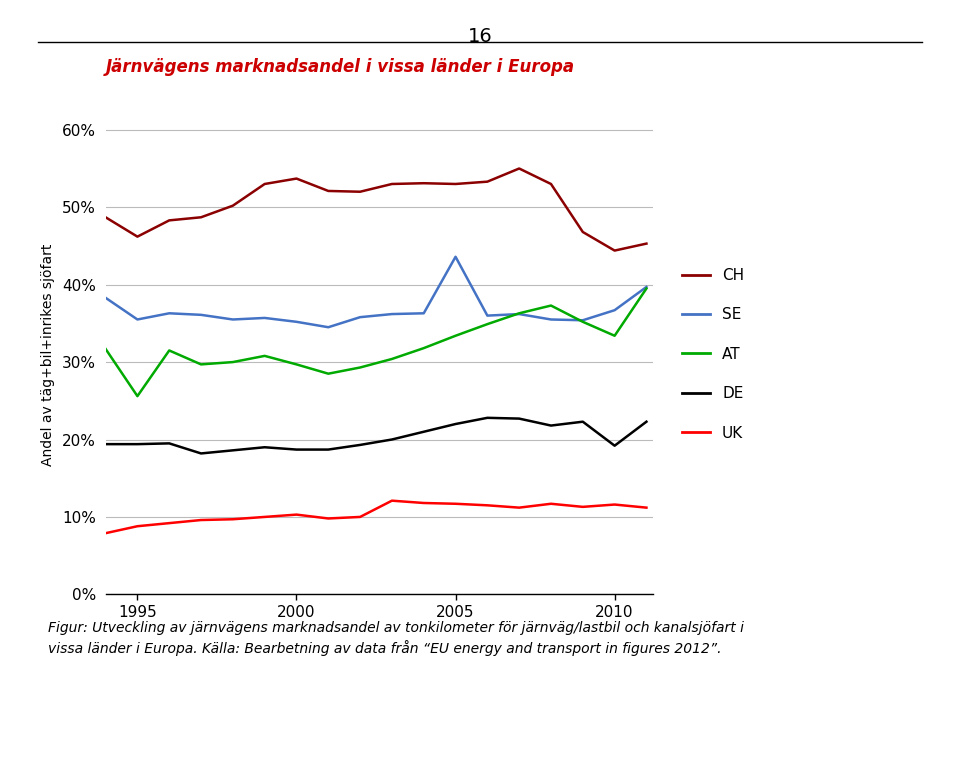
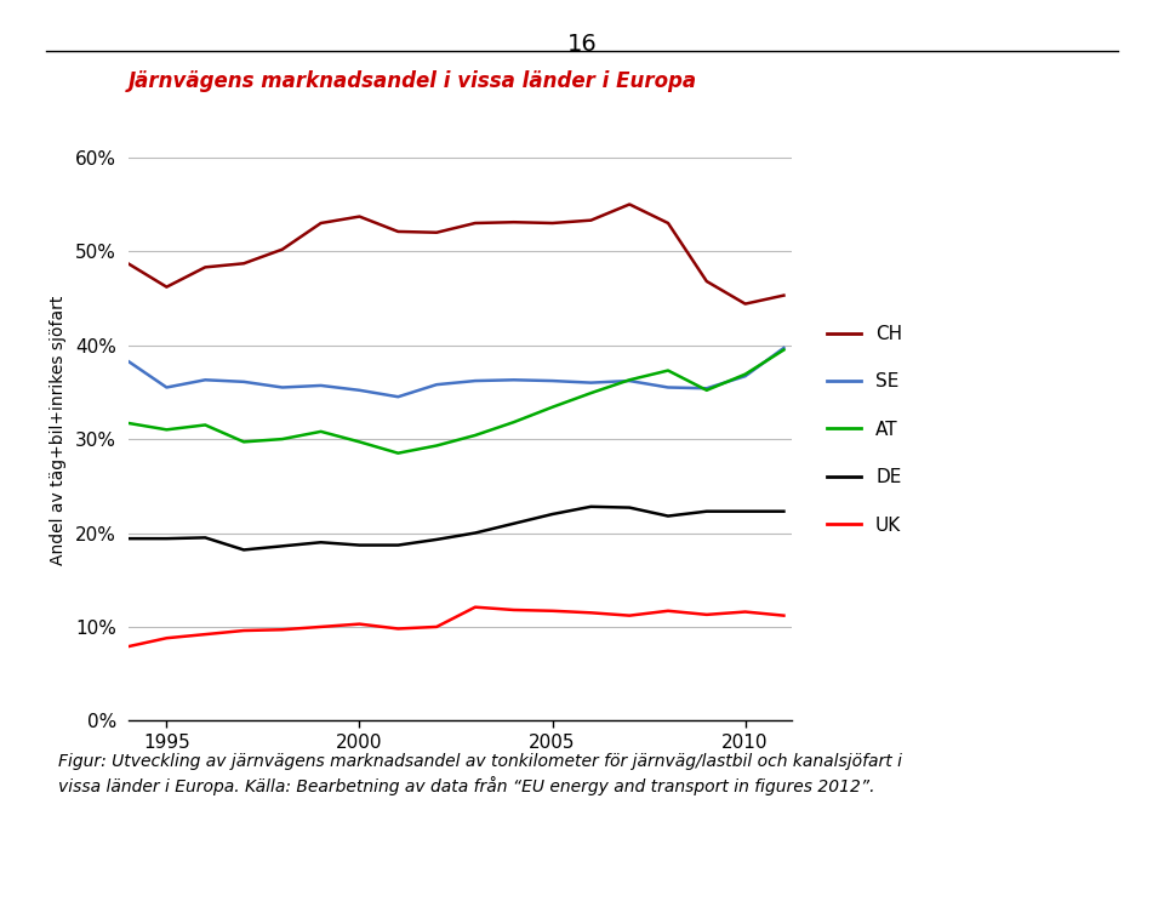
AT/1995: 25.6% -> 31.0%
SE/2005: 43.6% -> 36.2%
AT/2010: 33.4% -> 36.9%
DE/2010: 19.2% -> 22.3%
